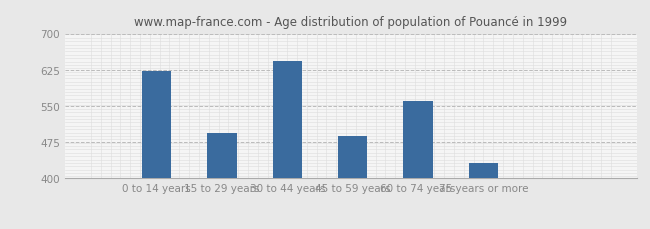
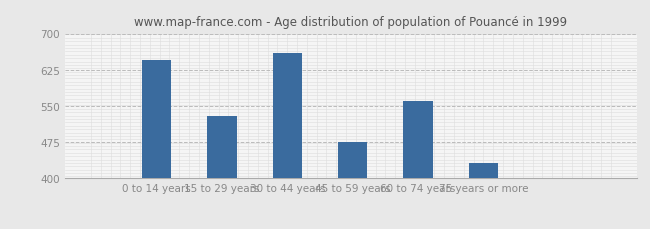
0 to 14 years: 622 -> 645
15 to 29 years: 493 -> 530
30 to 44 years: 643 -> 660
45 to 59 years: 488 -> 475
